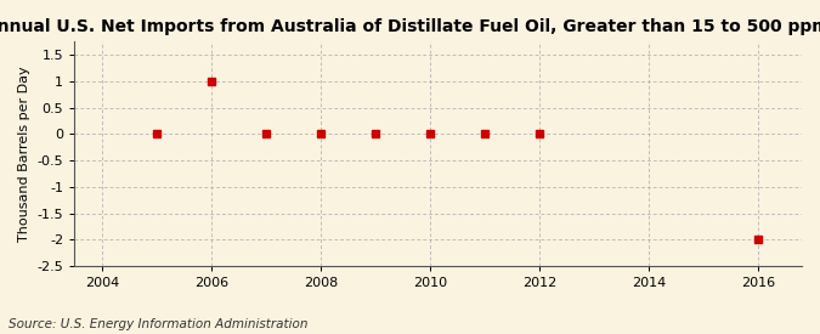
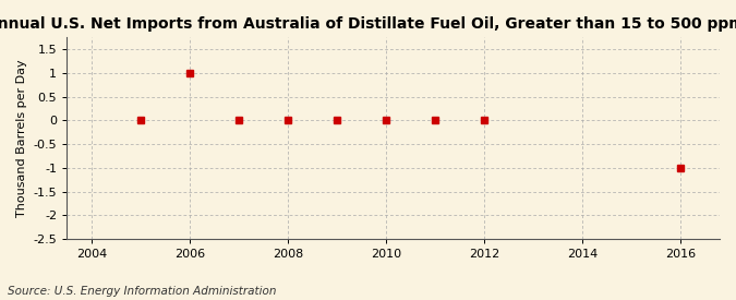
2016: -2 -> -1
